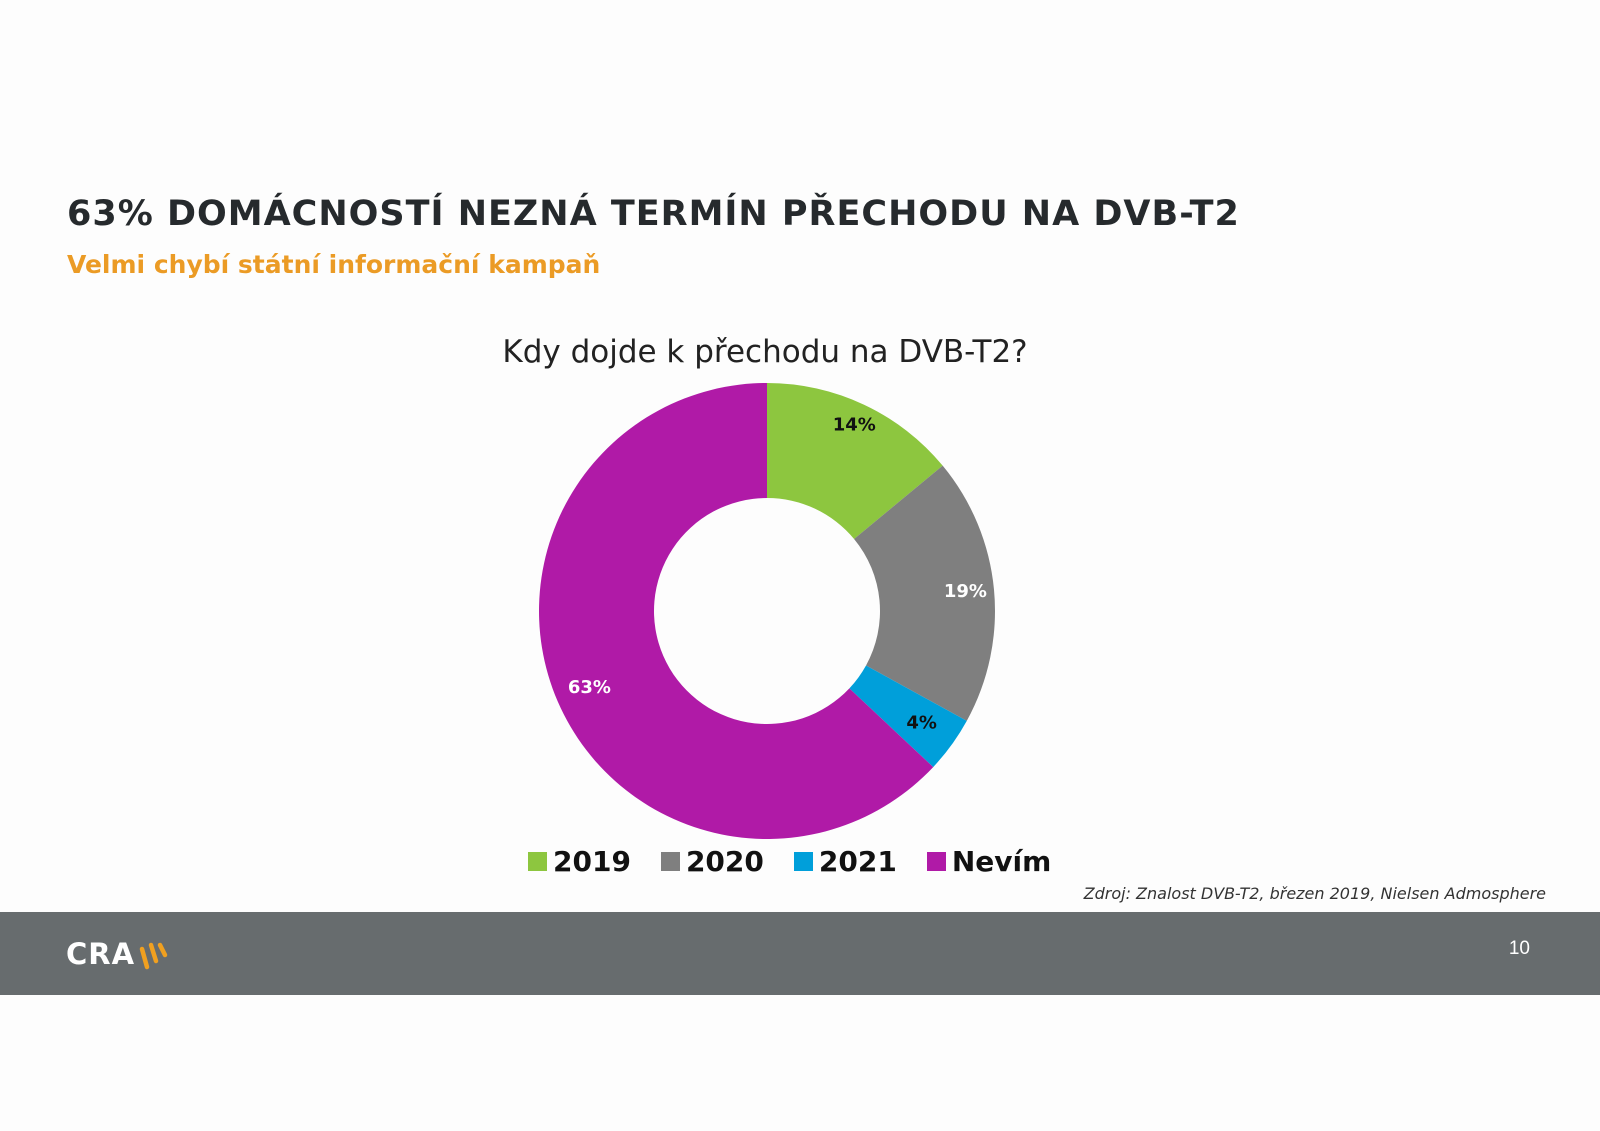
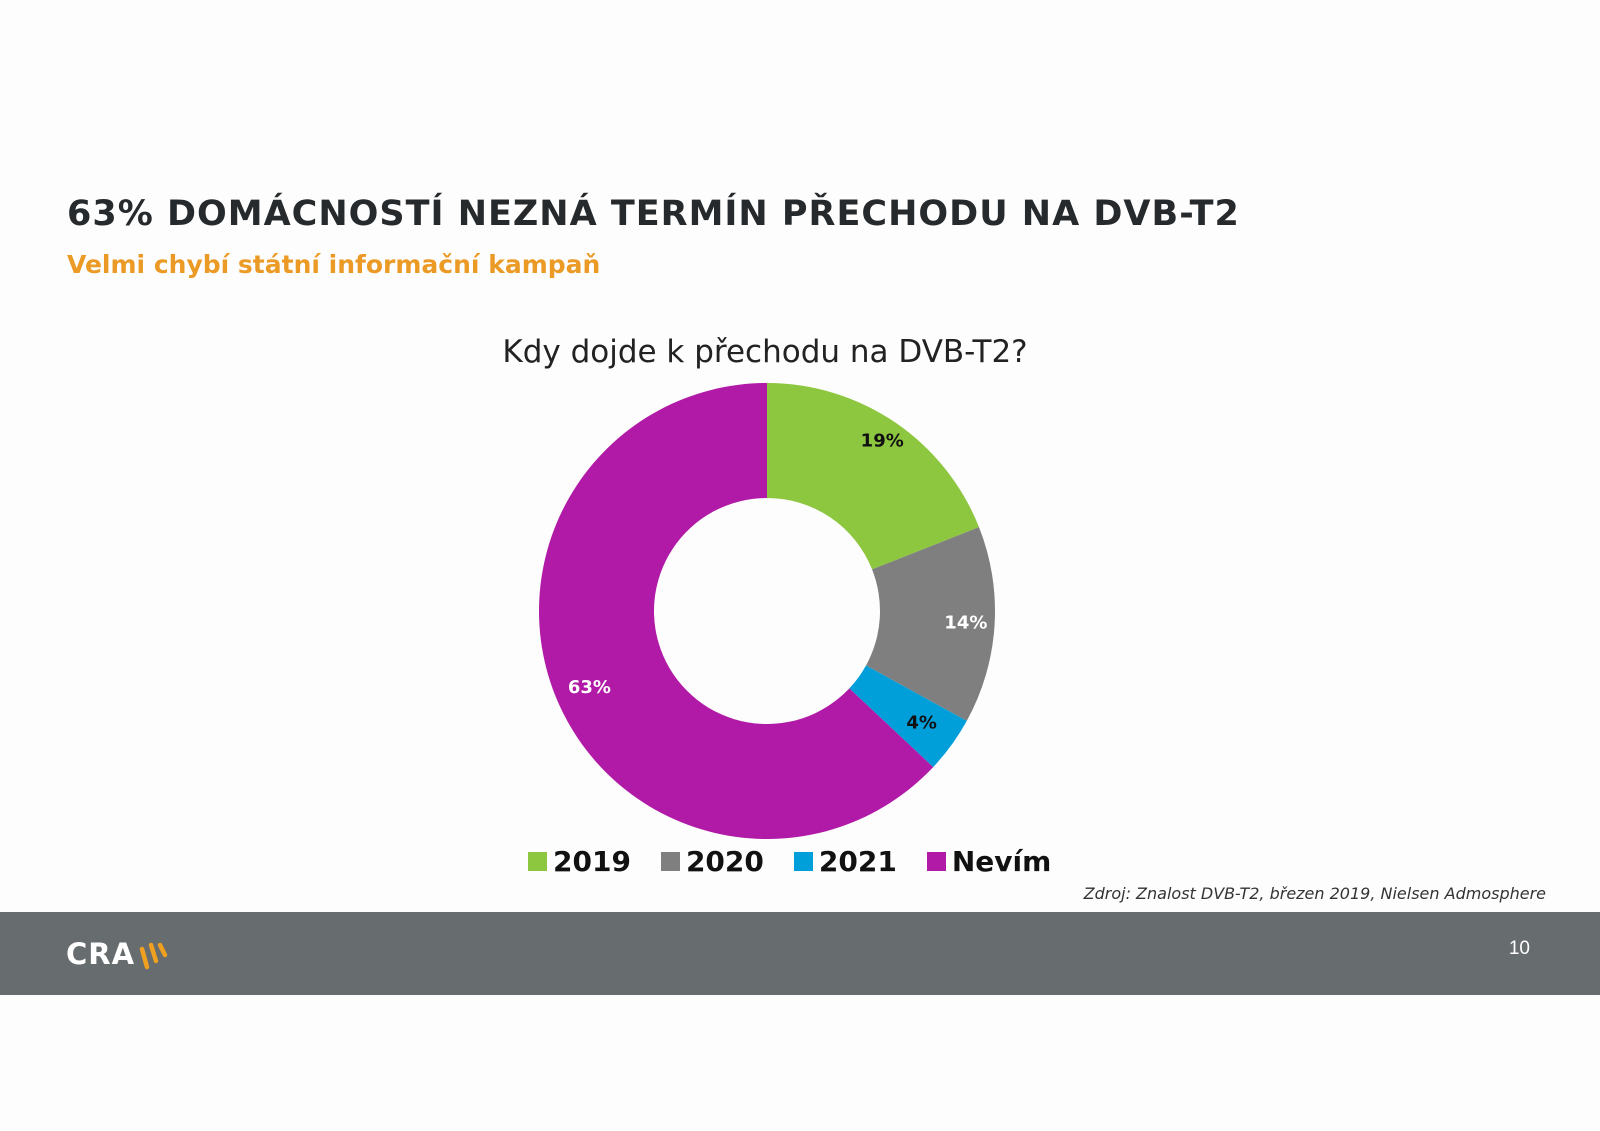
2019: 14% -> 19%
2020: 19% -> 14%
